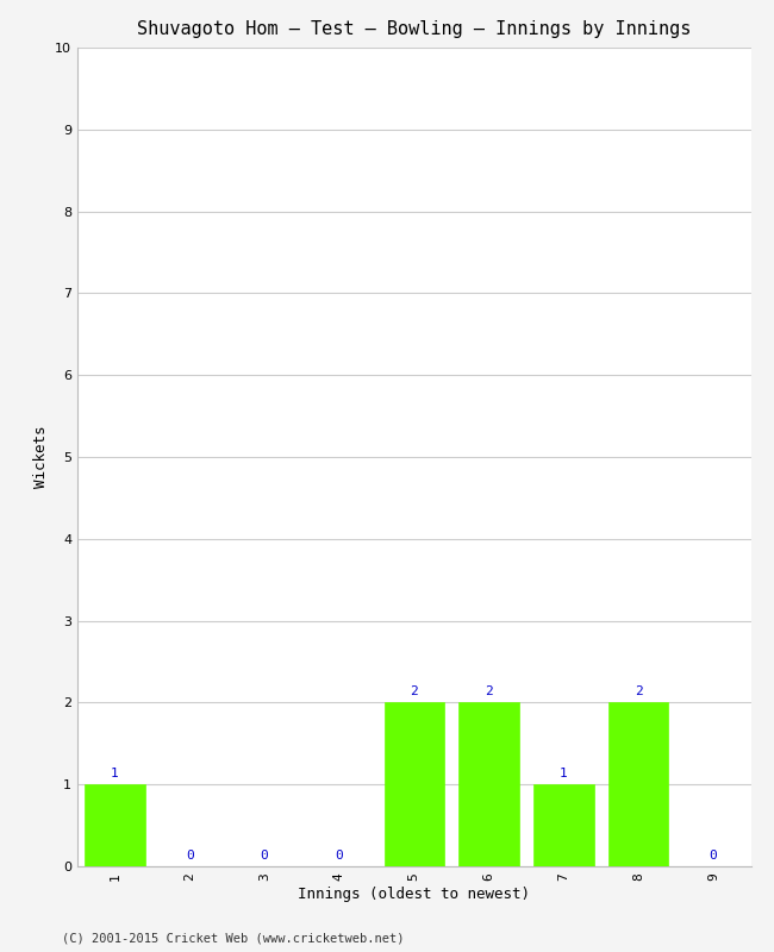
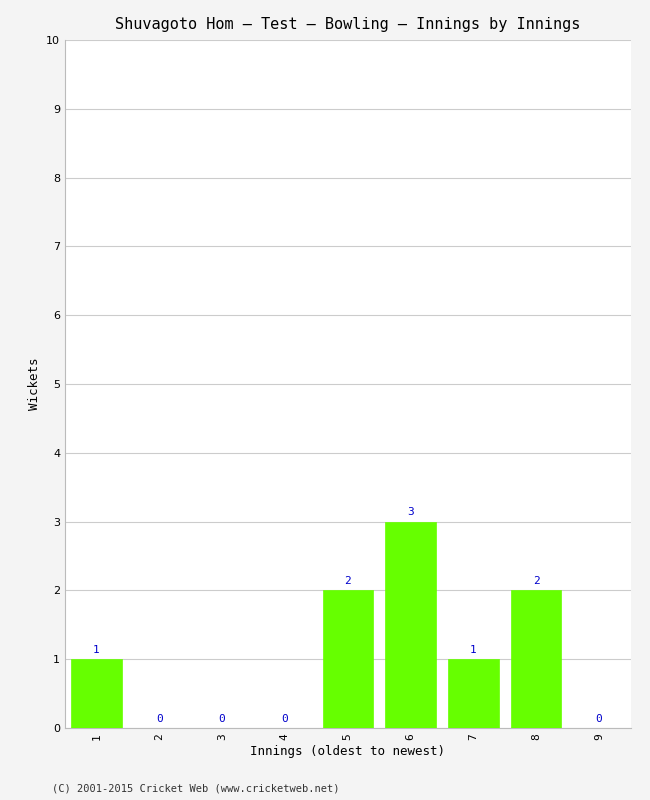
6: 2 -> 3
